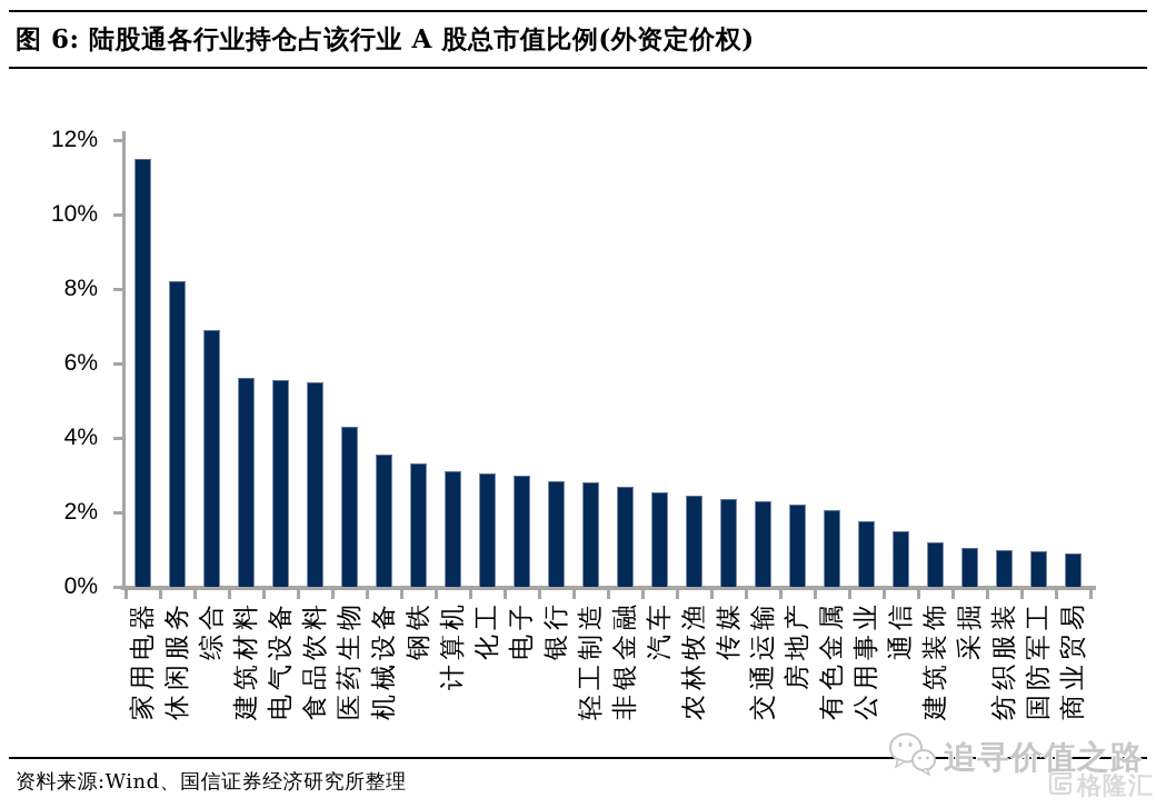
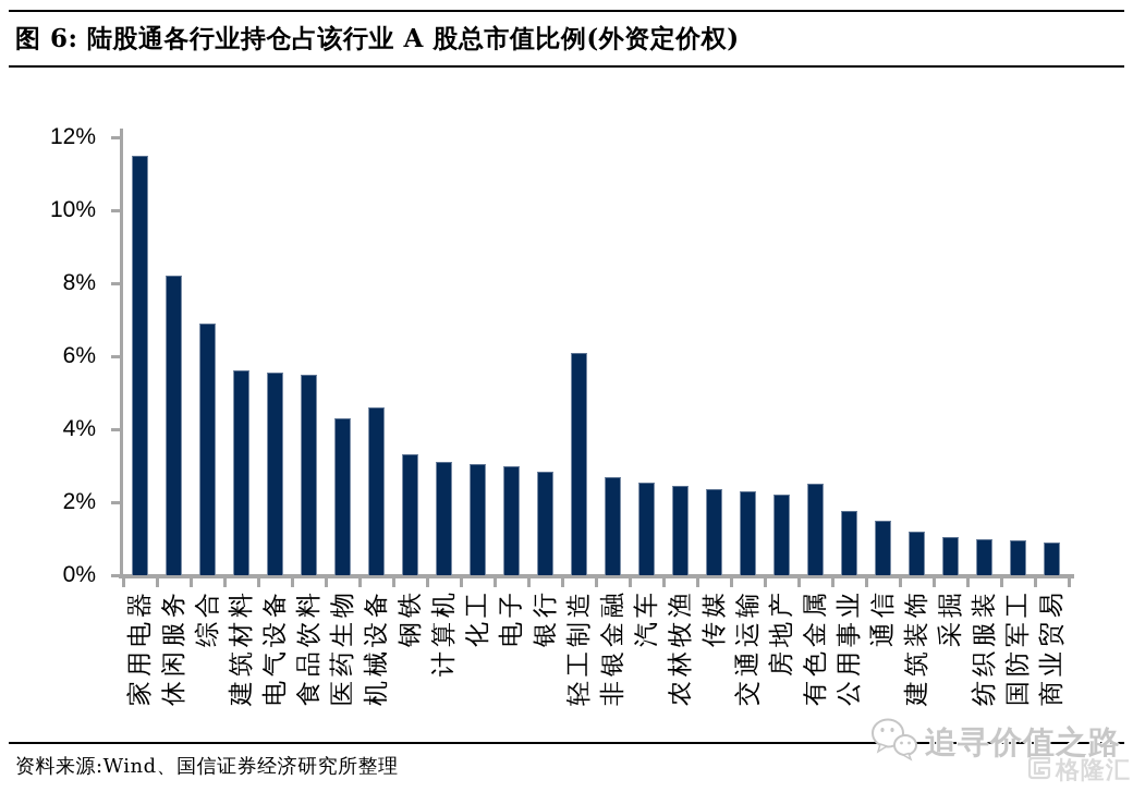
机械设备: 3.5% -> 4.6%
轻工制造: 2.8% -> 6.1%
有色金属: 2.0% -> 2.5%
